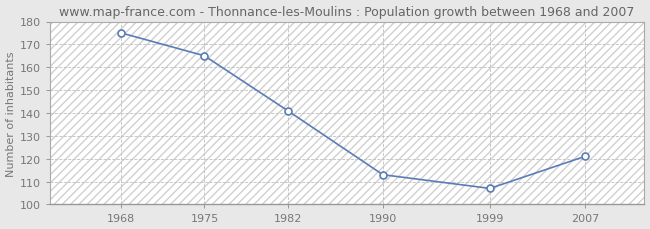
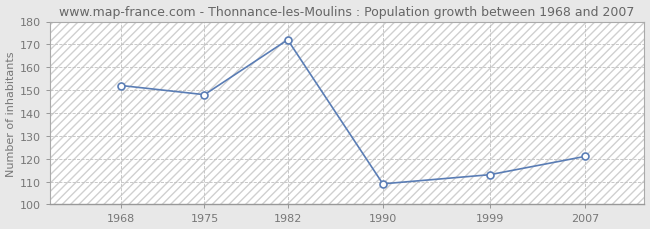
1968: 175 -> 152
1975: 165 -> 148
1982: 141 -> 172
1990: 113 -> 109
1999: 107 -> 113
